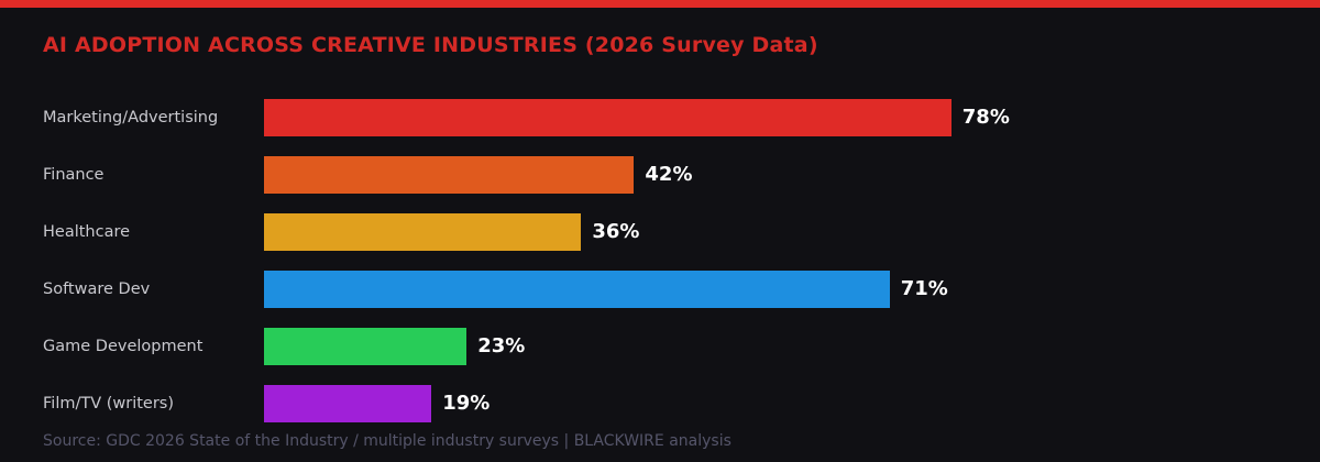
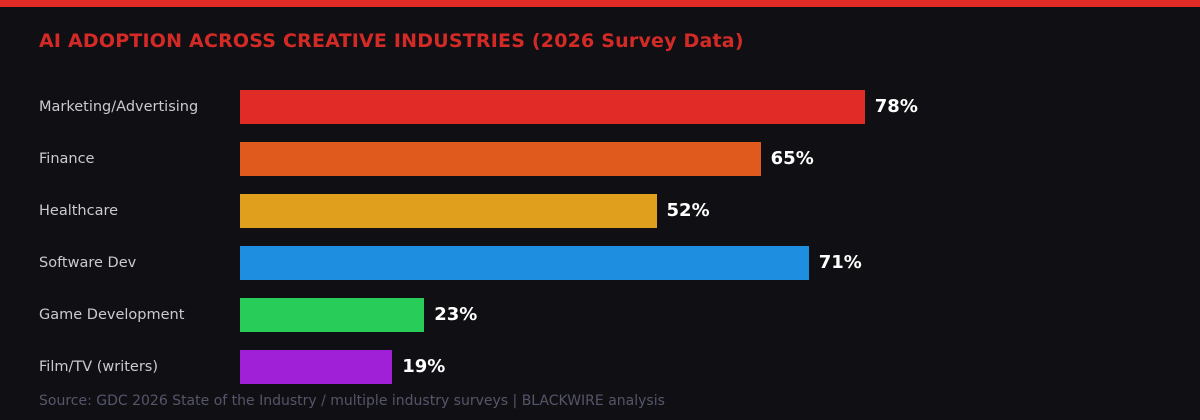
Finance: 42% -> 65%
Healthcare: 36% -> 52%
